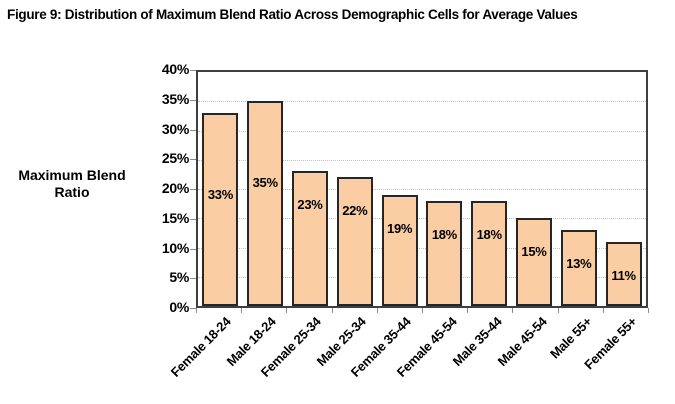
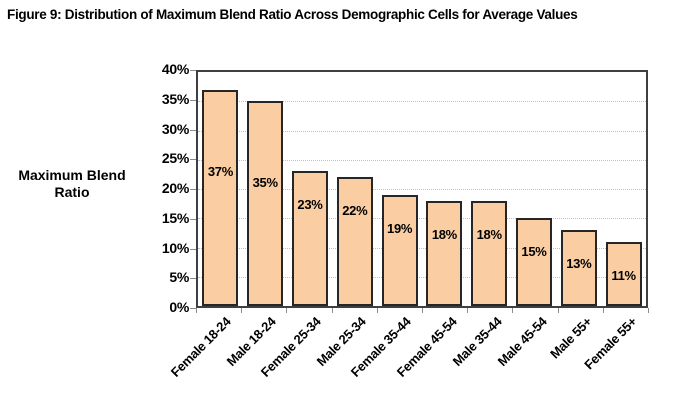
Female 18-24: 33% -> 37%
